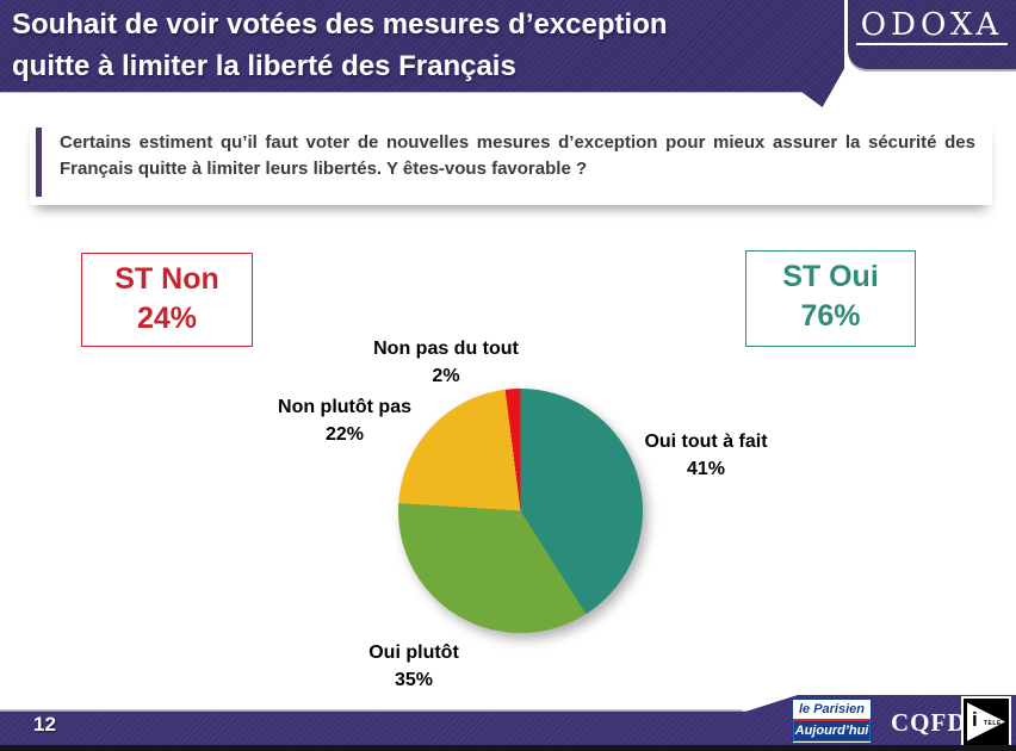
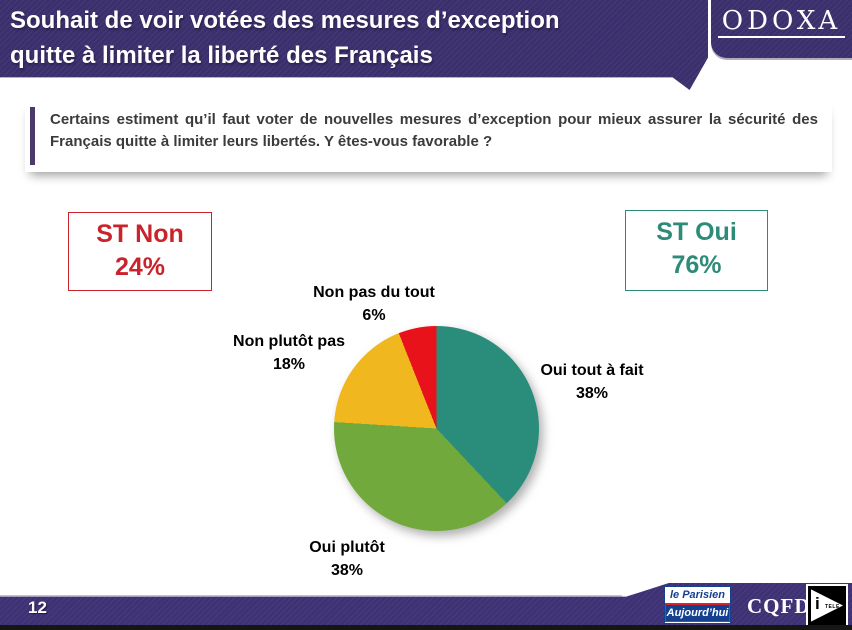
Oui tout à fait: 41% -> 38%
Oui plutôt: 35% -> 38%
Non plutôt pas: 22% -> 18%
Non pas du tout: 2% -> 6%
